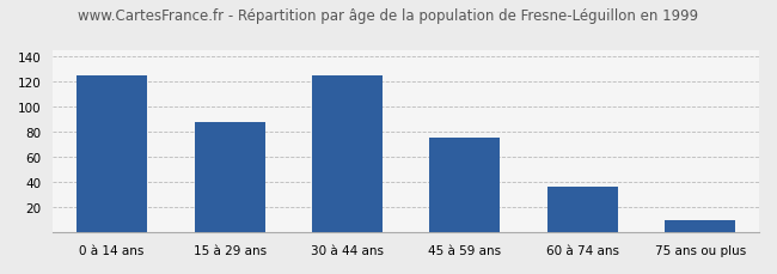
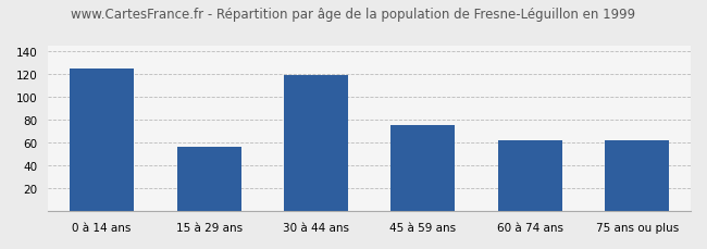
15 à 29 ans: 88 -> 56
30 à 44 ans: 125 -> 119
60 à 74 ans: 36 -> 62
75 ans ou plus: 10 -> 62
